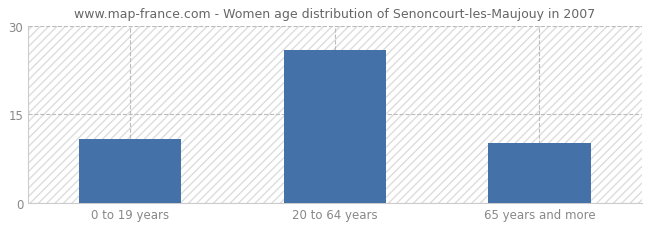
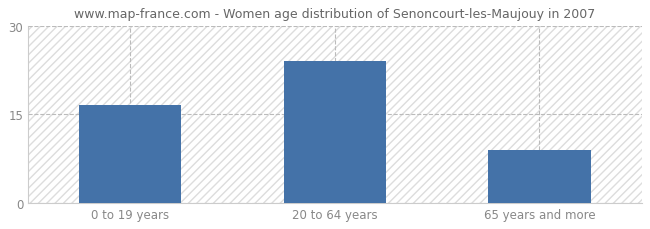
0 to 19 years: 10.8 -> 16.5
20 to 64 years: 25.8 -> 24.0
65 years and more: 10.2 -> 9.0
